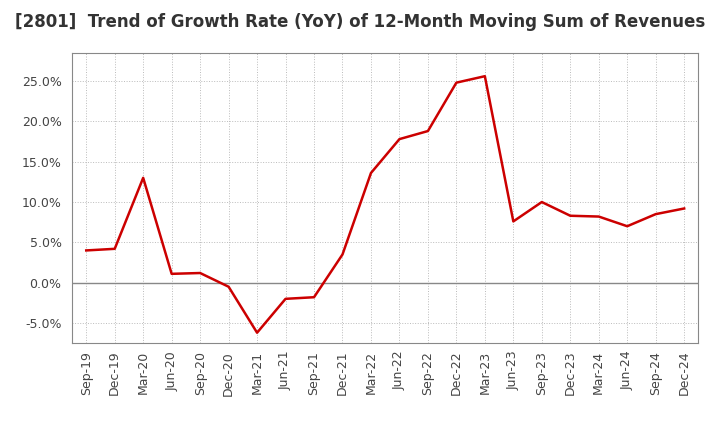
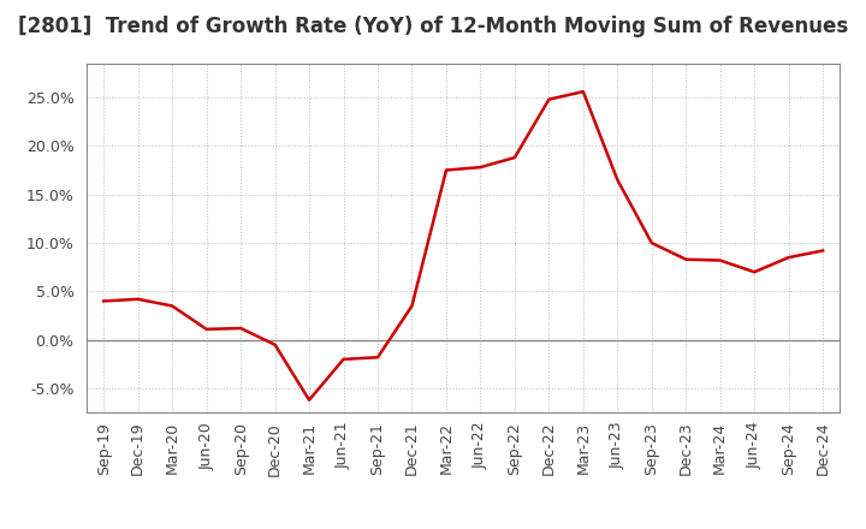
Mar-20: 13.0% -> 3.5%
Mar-22: 13.6% -> 17.5%
Jun-23: 7.6% -> 16.5%
